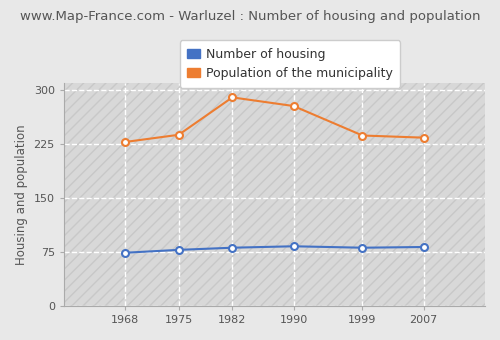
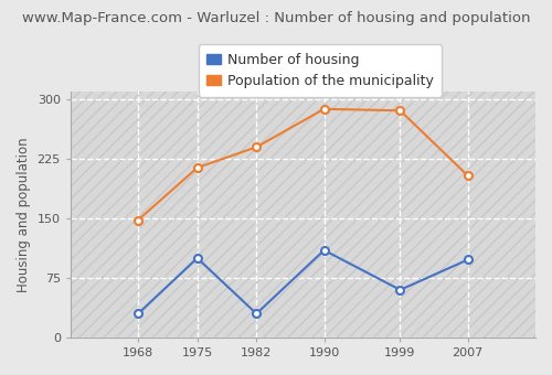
Number of housing/1968: 74 -> 30
Population of the municipality/1968: 228 -> 148
Number of housing/1975: 78 -> 100
Population of the municipality/1975: 238 -> 214
Number of housing/1982: 81 -> 30
Population of the municipality/1982: 290 -> 240
Number of housing/1990: 83 -> 110
Population of the municipality/1990: 278 -> 288
Number of housing/1999: 81 -> 60
Population of the municipality/1999: 237 -> 286
Number of housing/2007: 82 -> 98
Population of the municipality/2007: 234 -> 204
